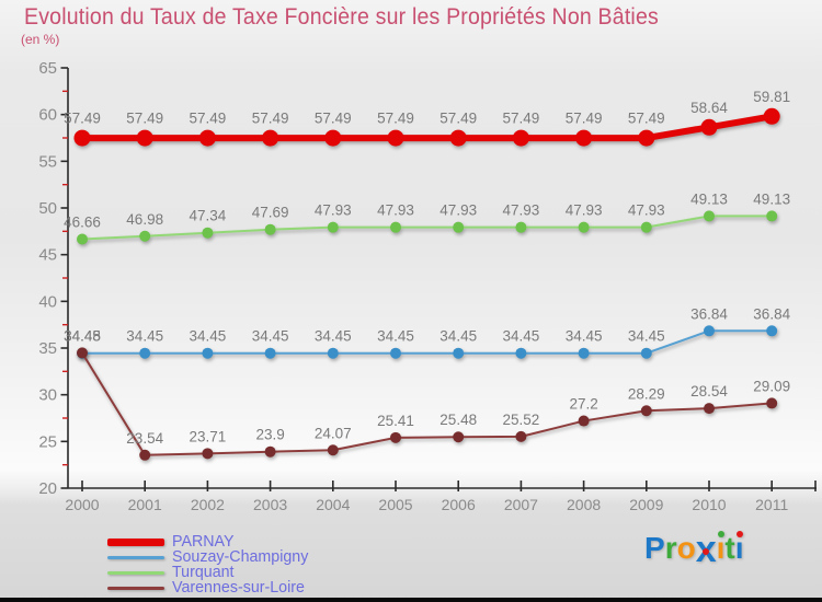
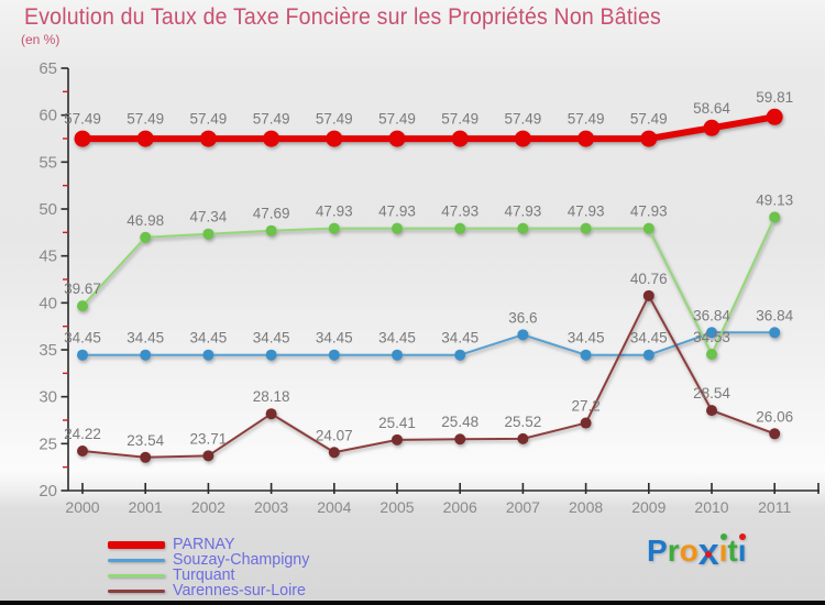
Turquant/2000: 46.66 -> 39.67
Varennes-sur-Loire/2000: 34.48 -> 24.22
Varennes-sur-Loire/2003: 23.9 -> 28.18
Souzay-Champigny/2007: 34.45 -> 36.6
Varennes-sur-Loire/2009: 28.29 -> 40.76
Turquant/2010: 49.13 -> 34.53
Varennes-sur-Loire/2011: 29.09 -> 26.06
